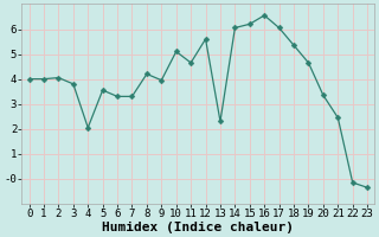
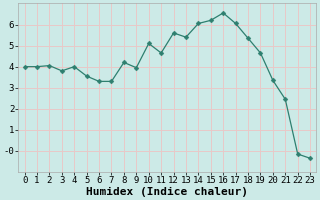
4: 2.05 -> 4.00
13: 2.30 -> 5.40
